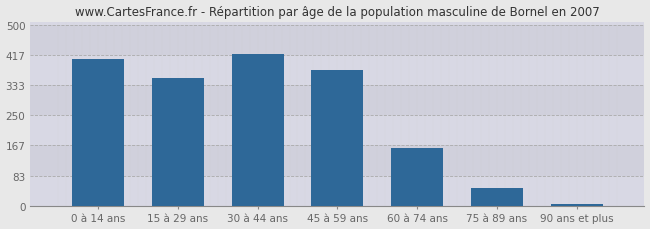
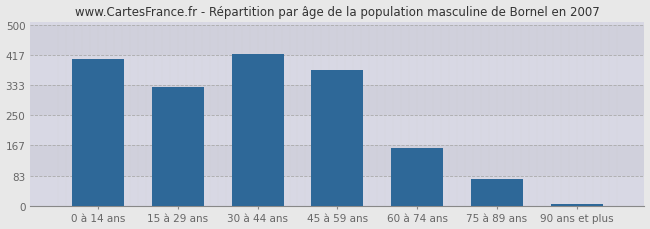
15 à 29 ans: 355 -> 330
75 à 89 ans: 48 -> 75
